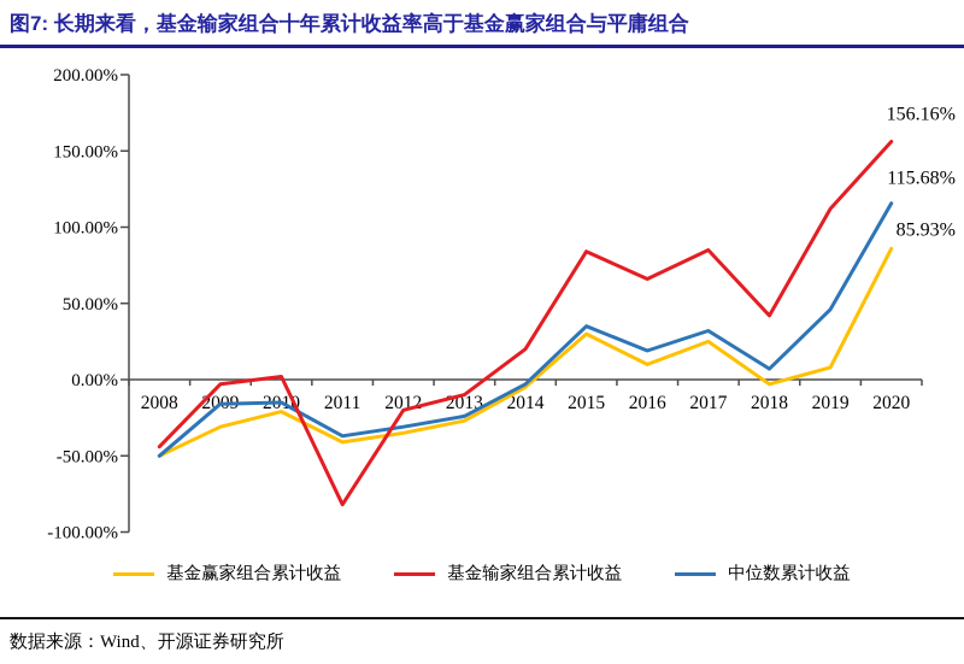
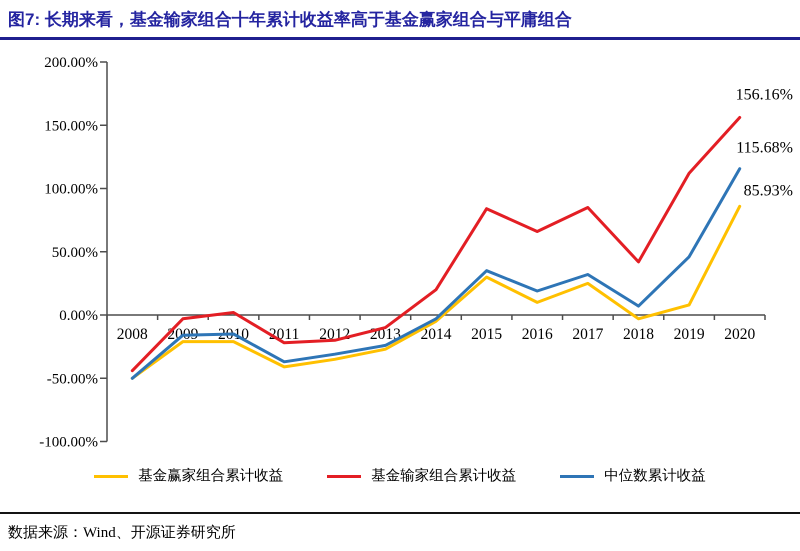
基金赢家组合累计收益/2009: -31% -> -21%
基金输家组合累计收益/2011: -82% -> -22%
